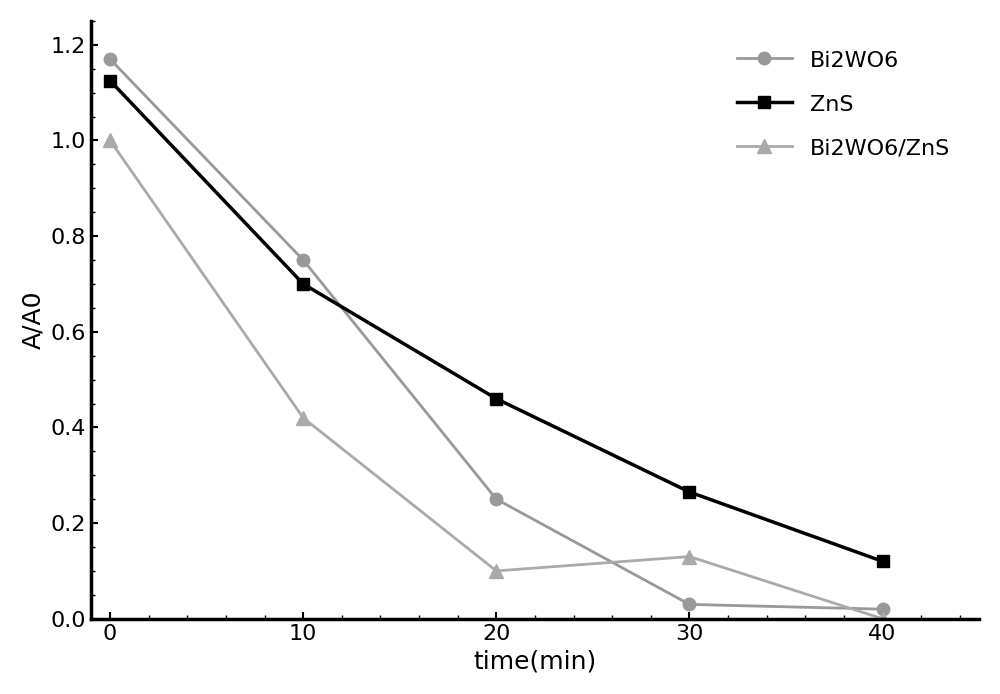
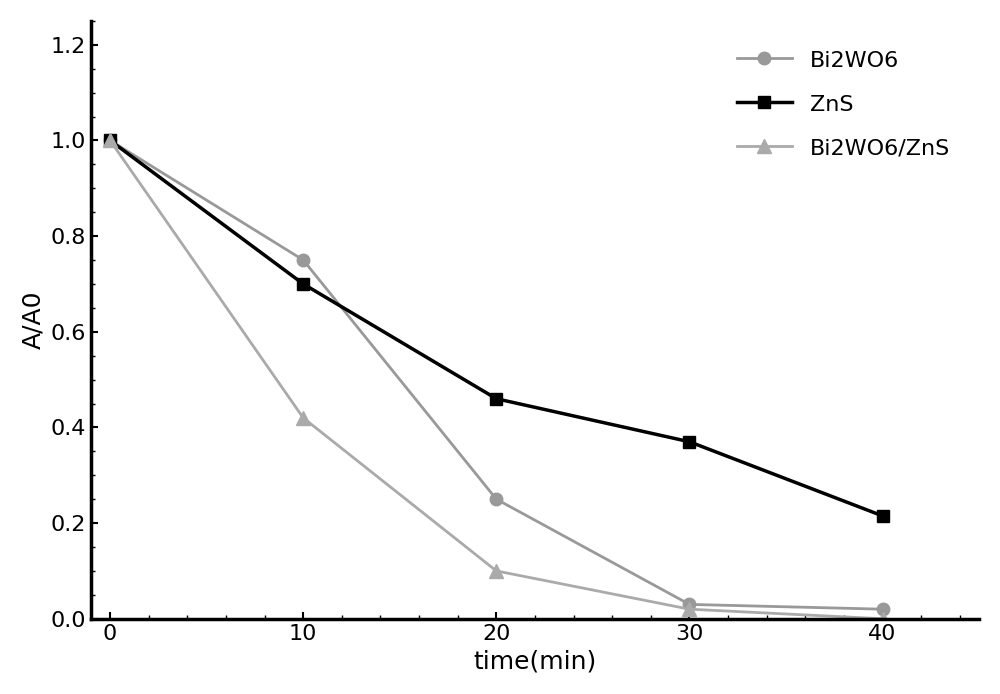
Bi2WO6/0: 1.17 -> 1.00
ZnS/0: 1.125 -> 1.000
ZnS/30: 0.265 -> 0.370
Bi2WO6/ZnS/30: 0.13 -> 0.02
ZnS/40: 0.120 -> 0.215
